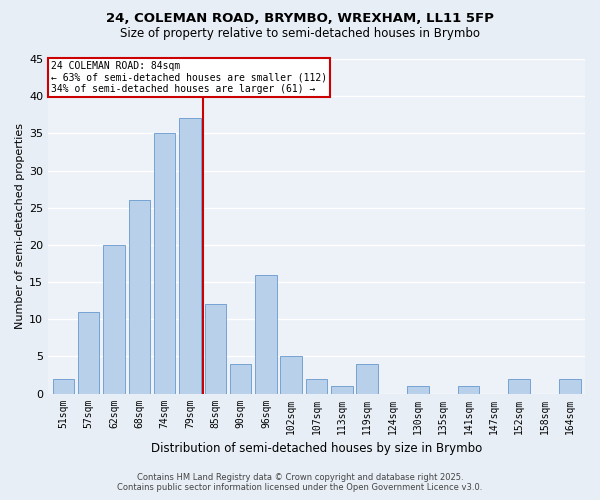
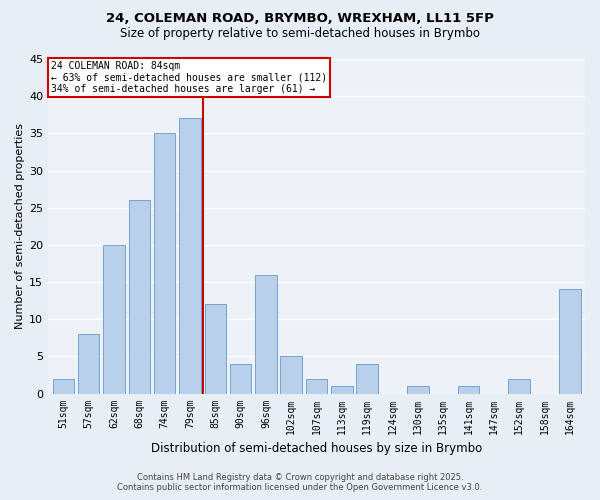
57sqm: 11 -> 8
164sqm: 2 -> 14
